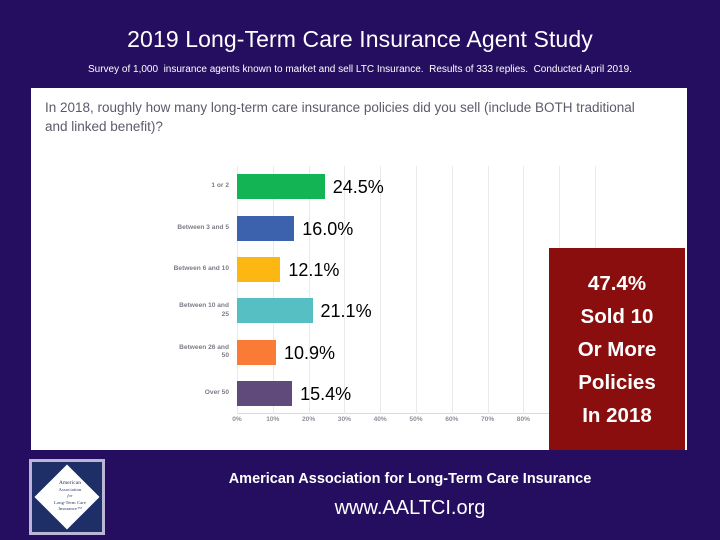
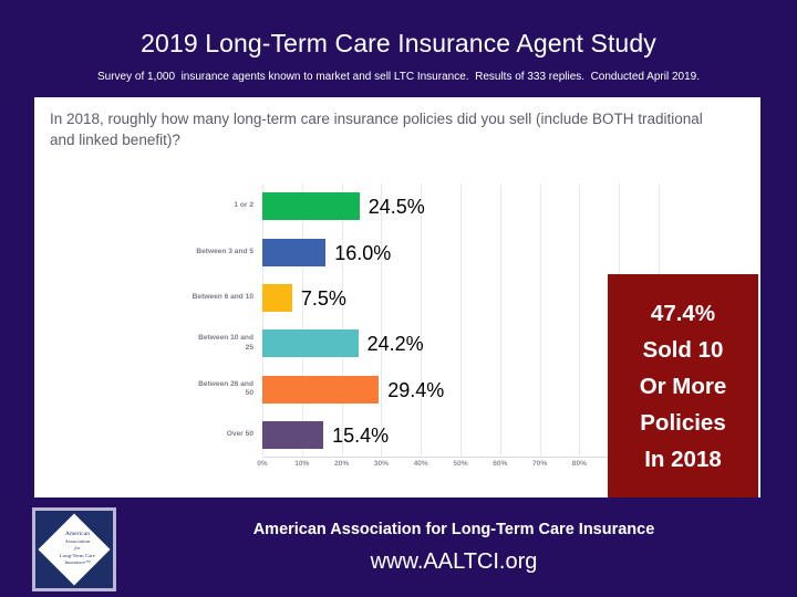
Between 6 and 10: 12.1% -> 7.5%
Between 10 and 25: 21.1% -> 24.2%
Between 26 and 50: 10.9% -> 29.4%
